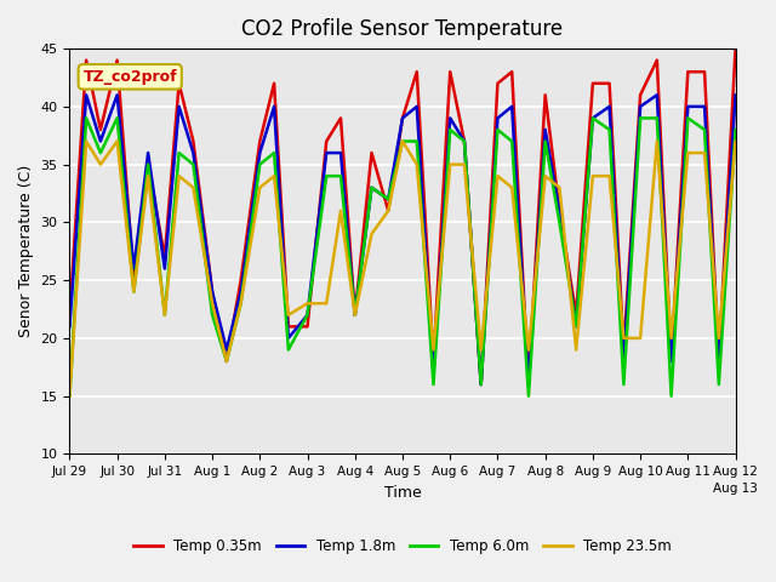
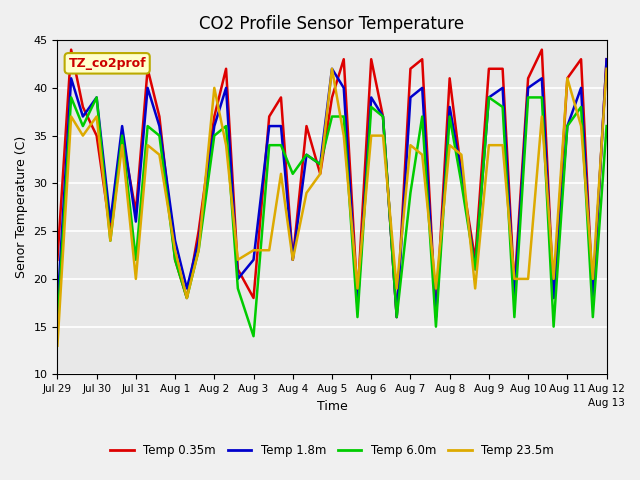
Temp 1.8m/Jul 29: 21 -> 17
Temp 23.5m/Jul 29: 15 -> 13
Temp 0.35m/Jul 30: 44 -> 35
Temp 1.8m/Jul 30: 41 -> 39
Temp 23.5m/Jul 31: 22 -> 20
Temp 0.35m/Aug 1: 24 -> 22
Temp 23.5m/Aug 2: 33 -> 40
Temp 0.35m/Aug 3: 21 -> 18
Temp 6.0m/Aug 3: 22 -> 14
Temp 6.0m/Aug 4: 22 -> 31
Temp 1.8m/Aug 5: 39 -> 42
Temp 23.5m/Aug 5: 37 -> 42
Temp 6.0m/Aug 7: 38 -> 29
Temp 0.35m/Aug 11: 43 -> 41
Temp 1.8m/Aug 11: 40 -> 36
Temp 6.0m/Aug 11: 39 -> 36
Temp 23.5m/Aug 11: 36 -> 41
Temp 0.35m/Aug 12: 45 -> 43
Temp 1.8m/Aug 12: 41 -> 43
Temp 6.0m/Aug 12: 38 -> 36
Temp 23.5m/Aug 12: 37 -> 42
